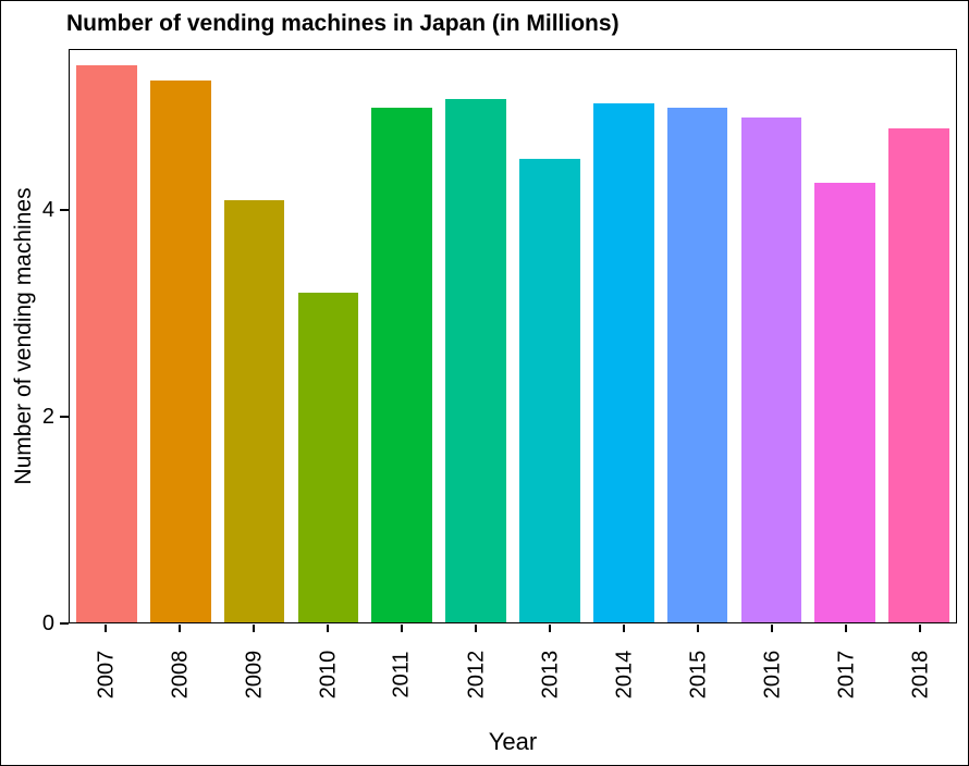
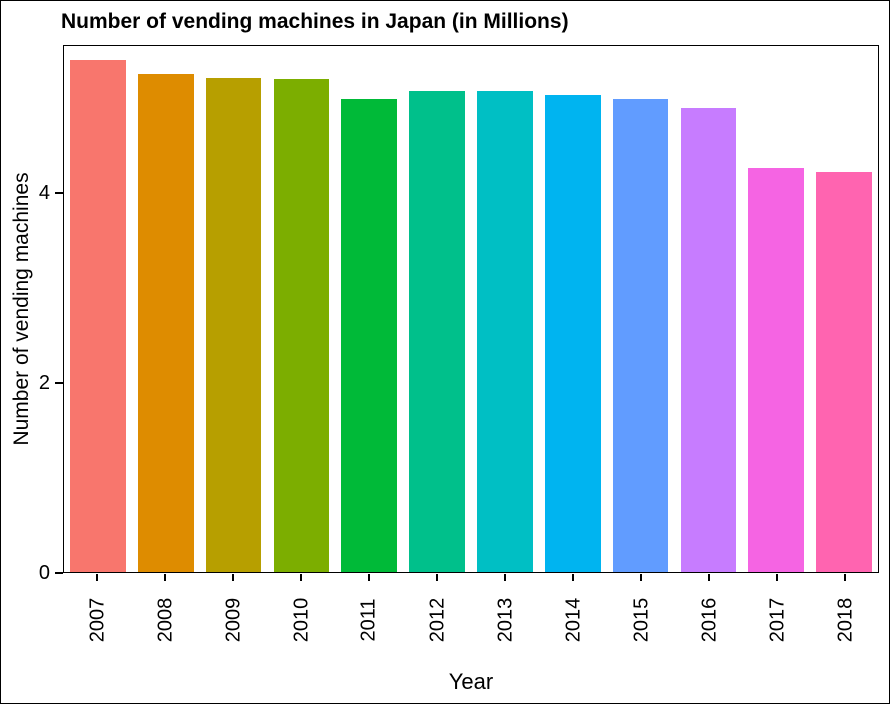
2009: 4.1 -> 5.2
2010: 3.2 -> 5.2
2013: 4.5 -> 5.1
2018: 4.8 -> 4.2
